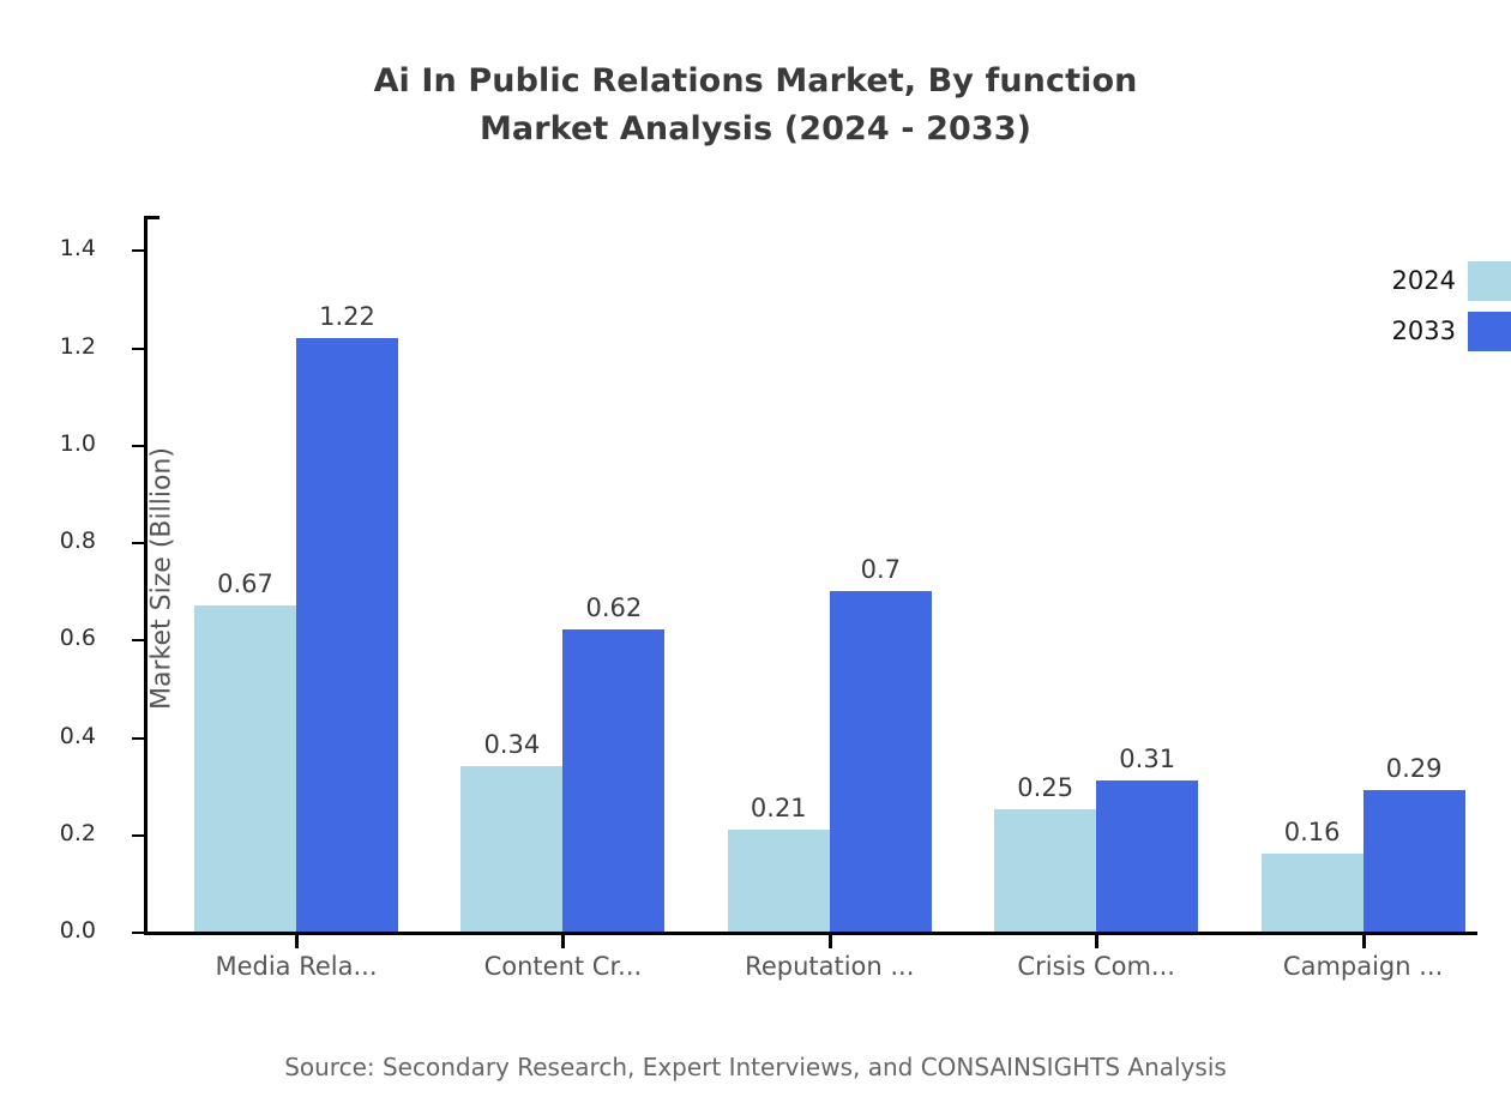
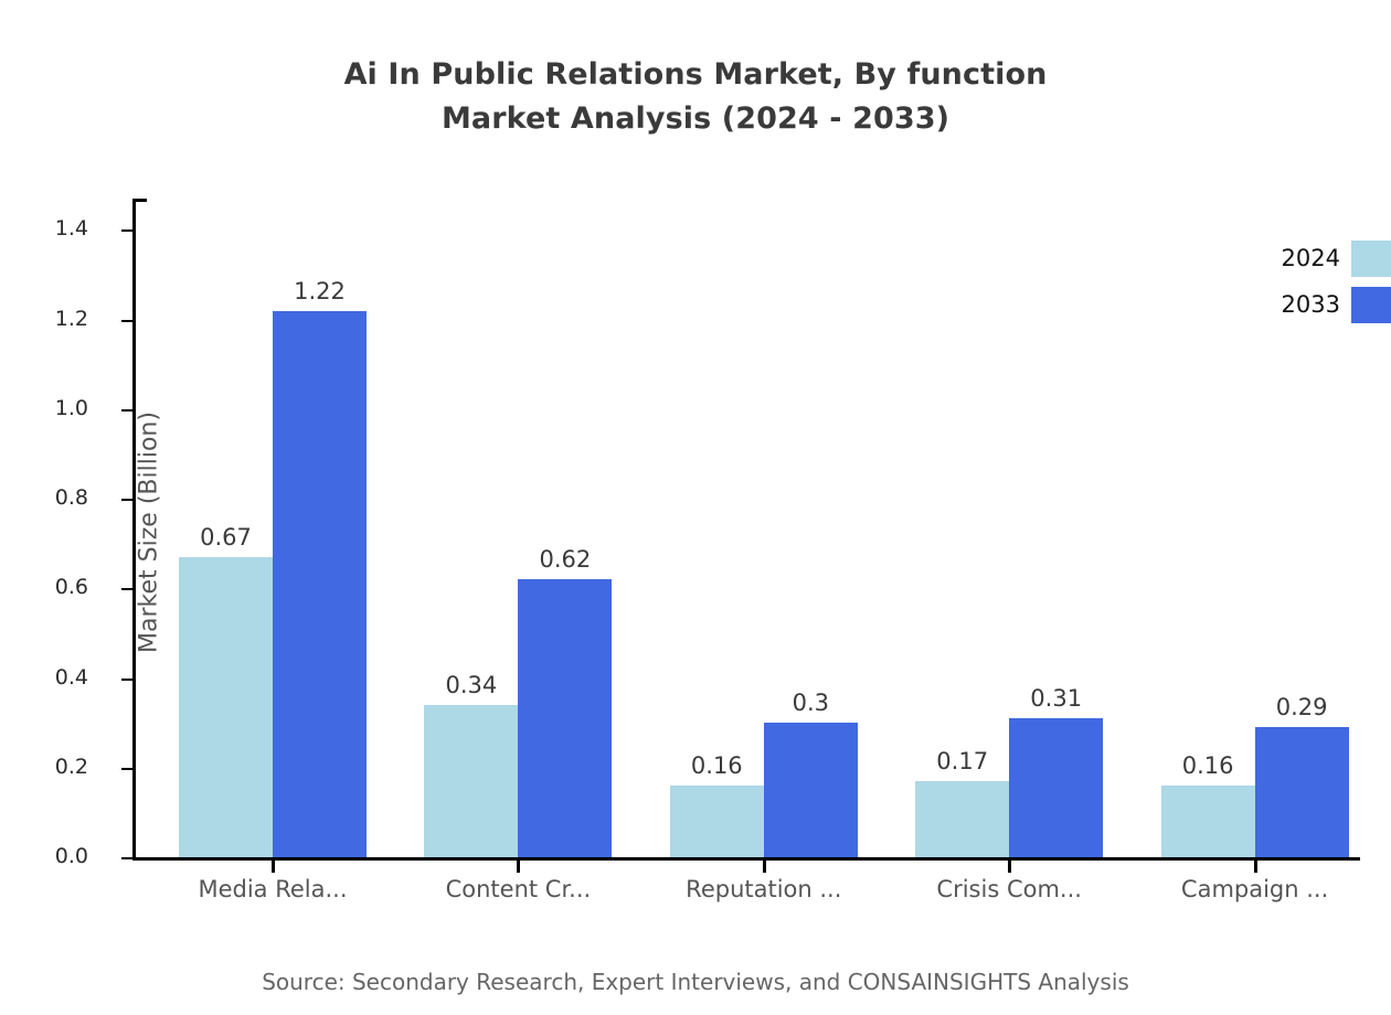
2024/Reputation ...: 0.21 -> 0.16
2033/Reputation ...: 0.7 -> 0.3
2024/Crisis Com...: 0.25 -> 0.17
